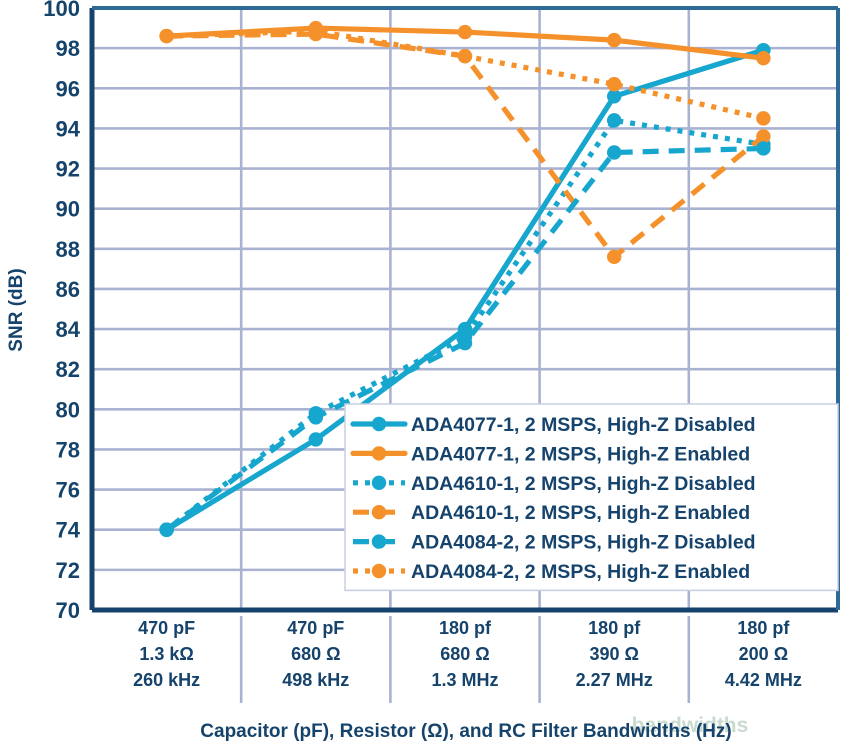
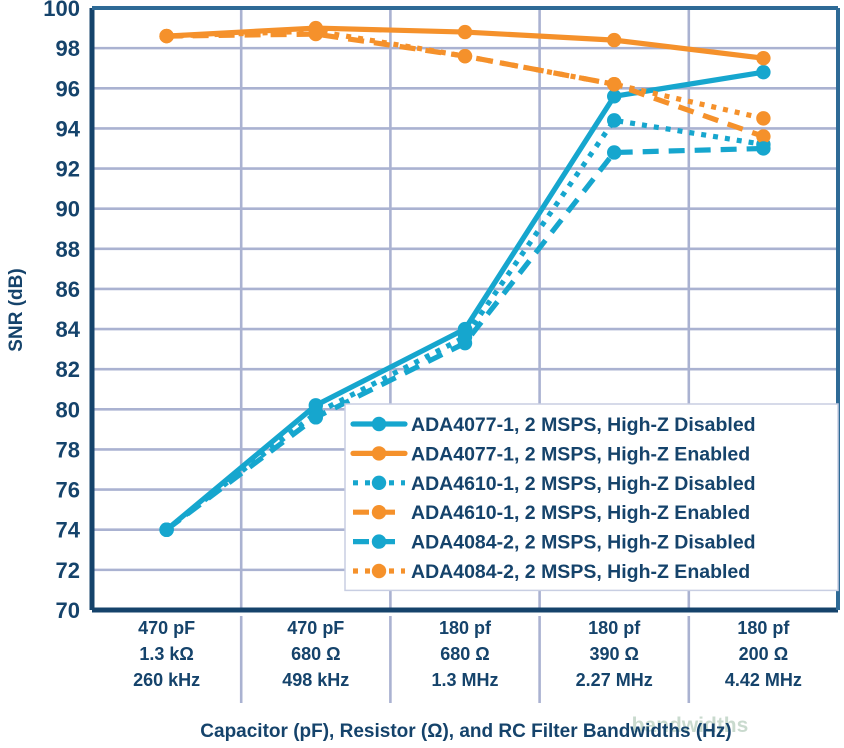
ADA4077-1, 2 MSPS, High-Z Disabled/470 pF 680 Ω 498 kHz: 78.5 -> 80.2
ADA4610-1, 2 MSPS, High-Z Enabled/180 pf 390 Ω 2.27 MHz: 87.6 -> 96.2
ADA4077-1, 2 MSPS, High-Z Disabled/180 pf 200 Ω 4.42 MHz: 97.9 -> 96.8
